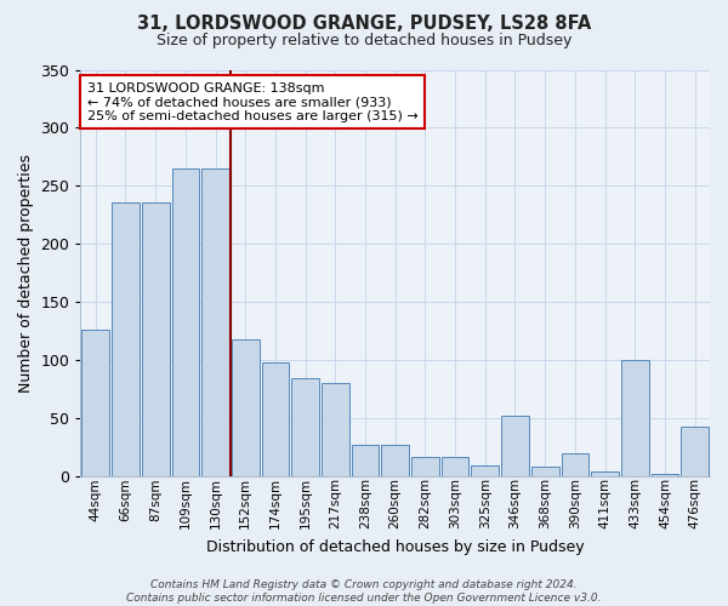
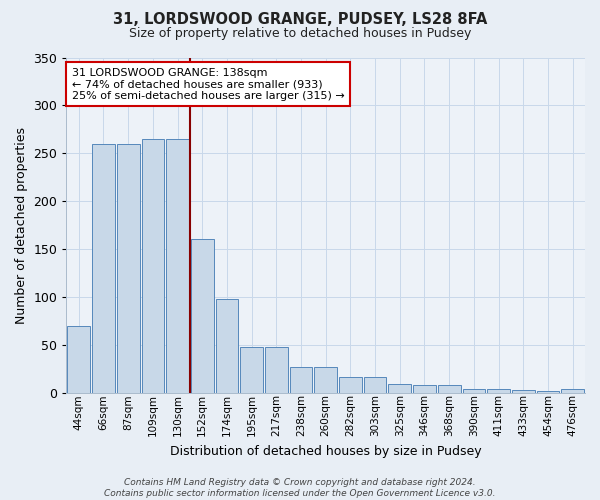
44sqm: 126 -> 70
66sqm: 236 -> 260
87sqm: 236 -> 260
152sqm: 118 -> 160
195sqm: 84 -> 48
217sqm: 80 -> 48
346sqm: 52 -> 8
390sqm: 20 -> 4
433sqm: 100 -> 3
476sqm: 42 -> 4
